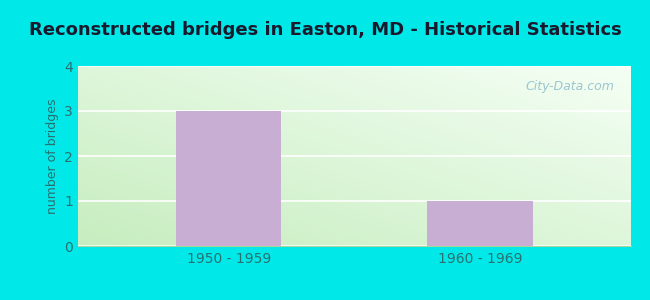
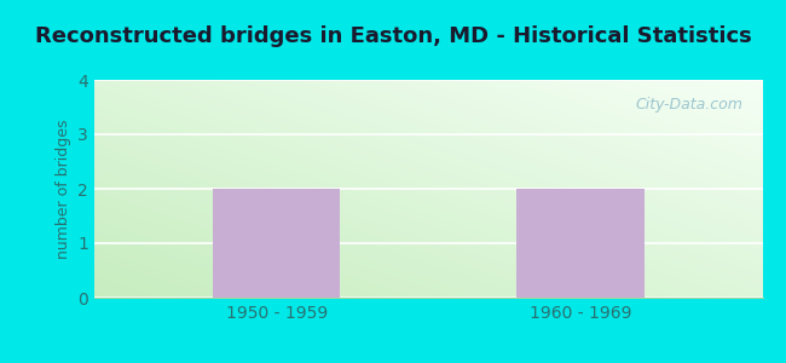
1950 - 1959: 3 -> 2
1960 - 1969: 1 -> 2
